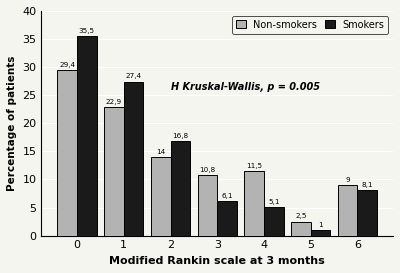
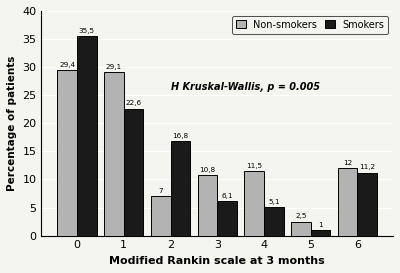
Non-smokers/1: 22,9 -> 29,1
Smokers/1: 27,4 -> 22,6
Non-smokers/2: 14 -> 7
Non-smokers/6: 9 -> 12
Smokers/6: 8,1 -> 11,2
